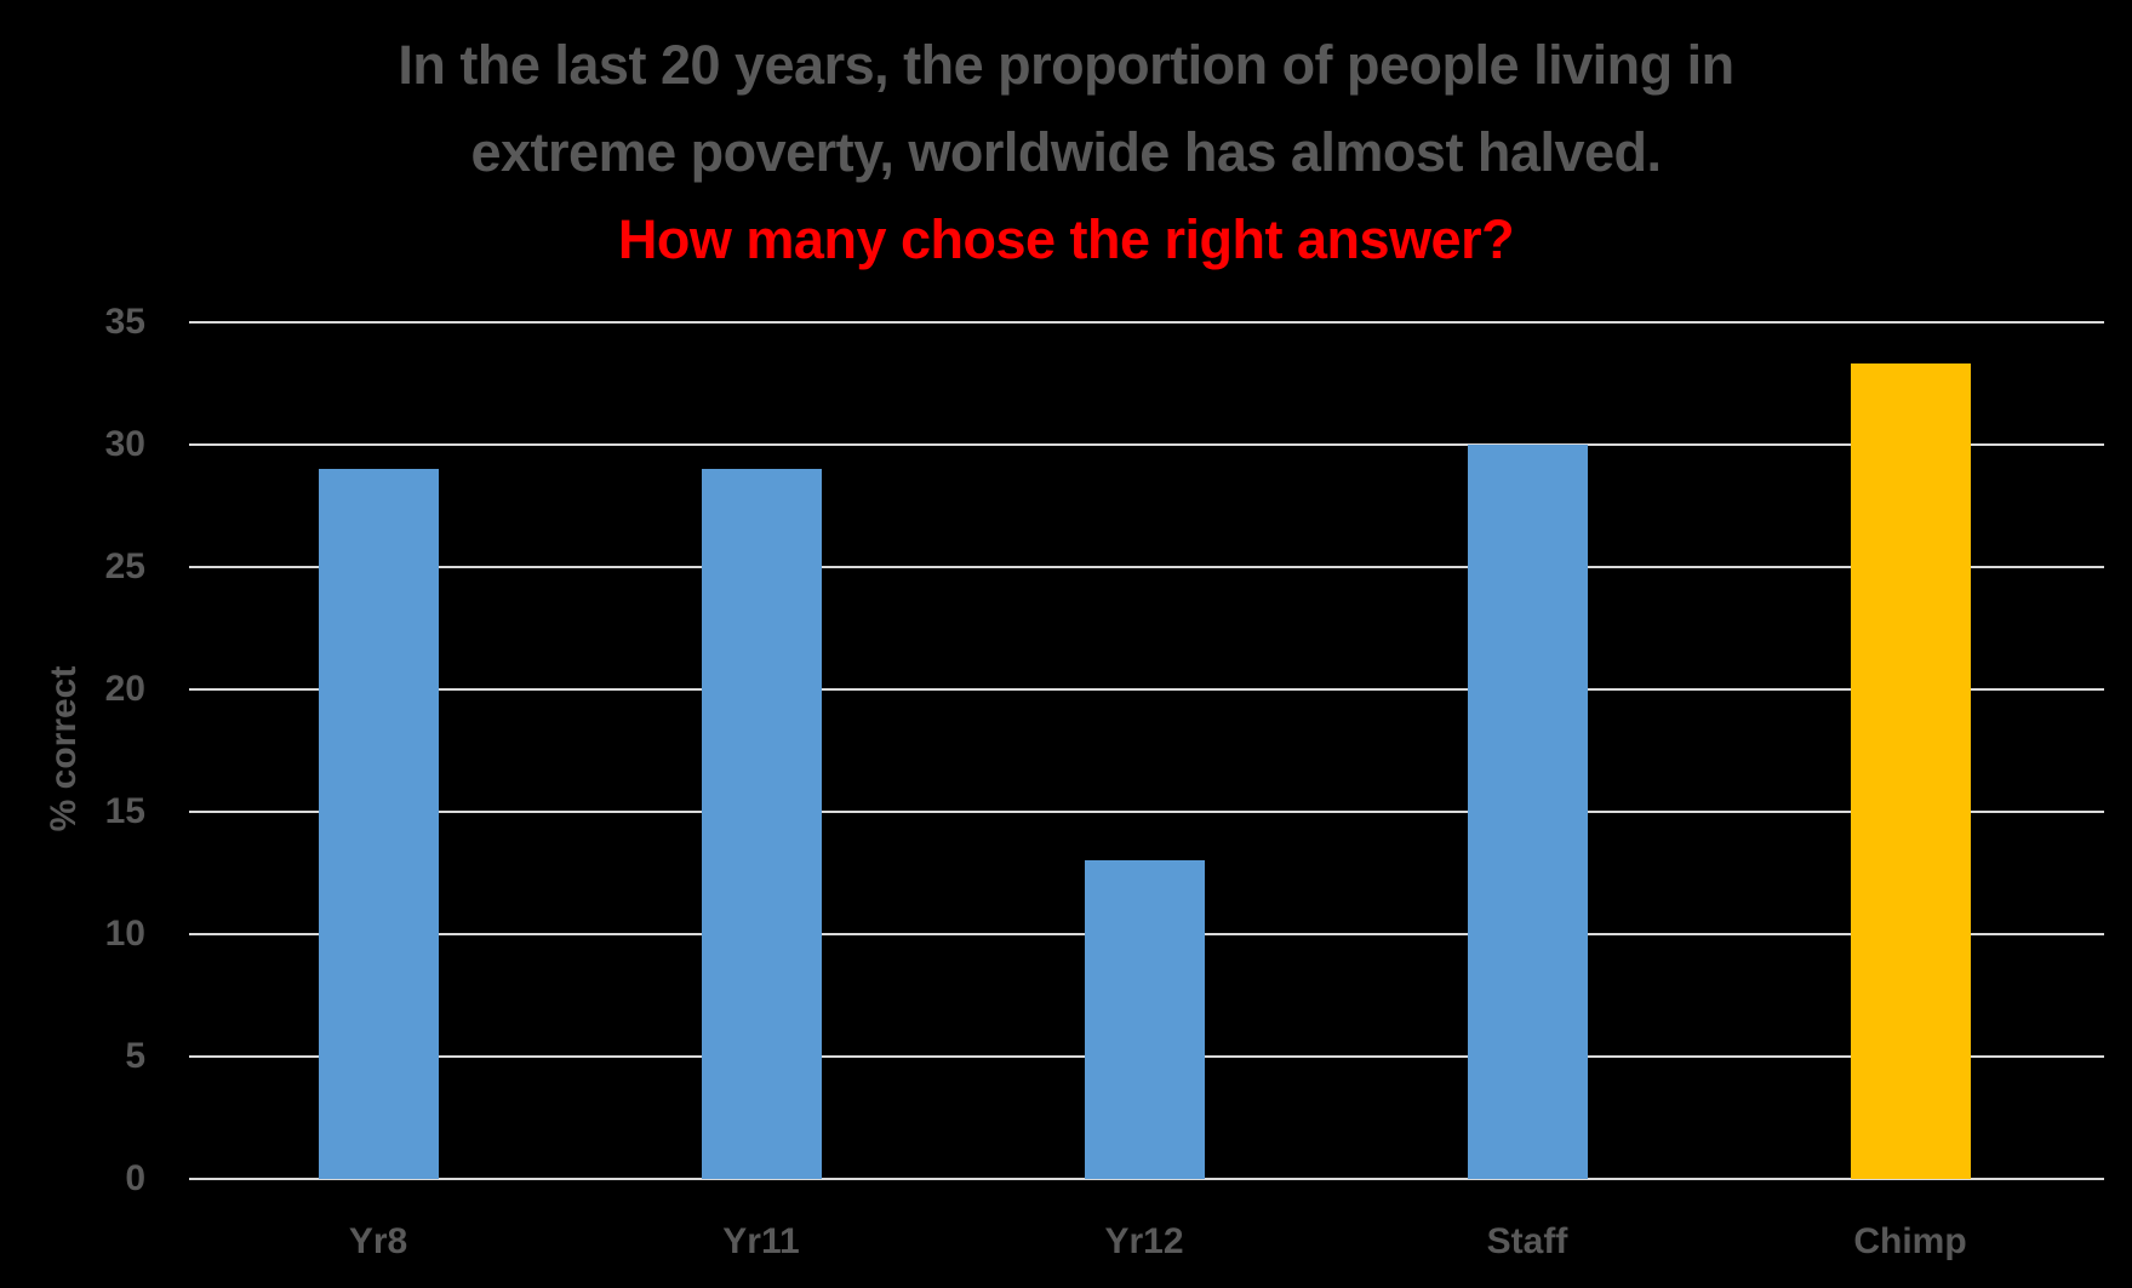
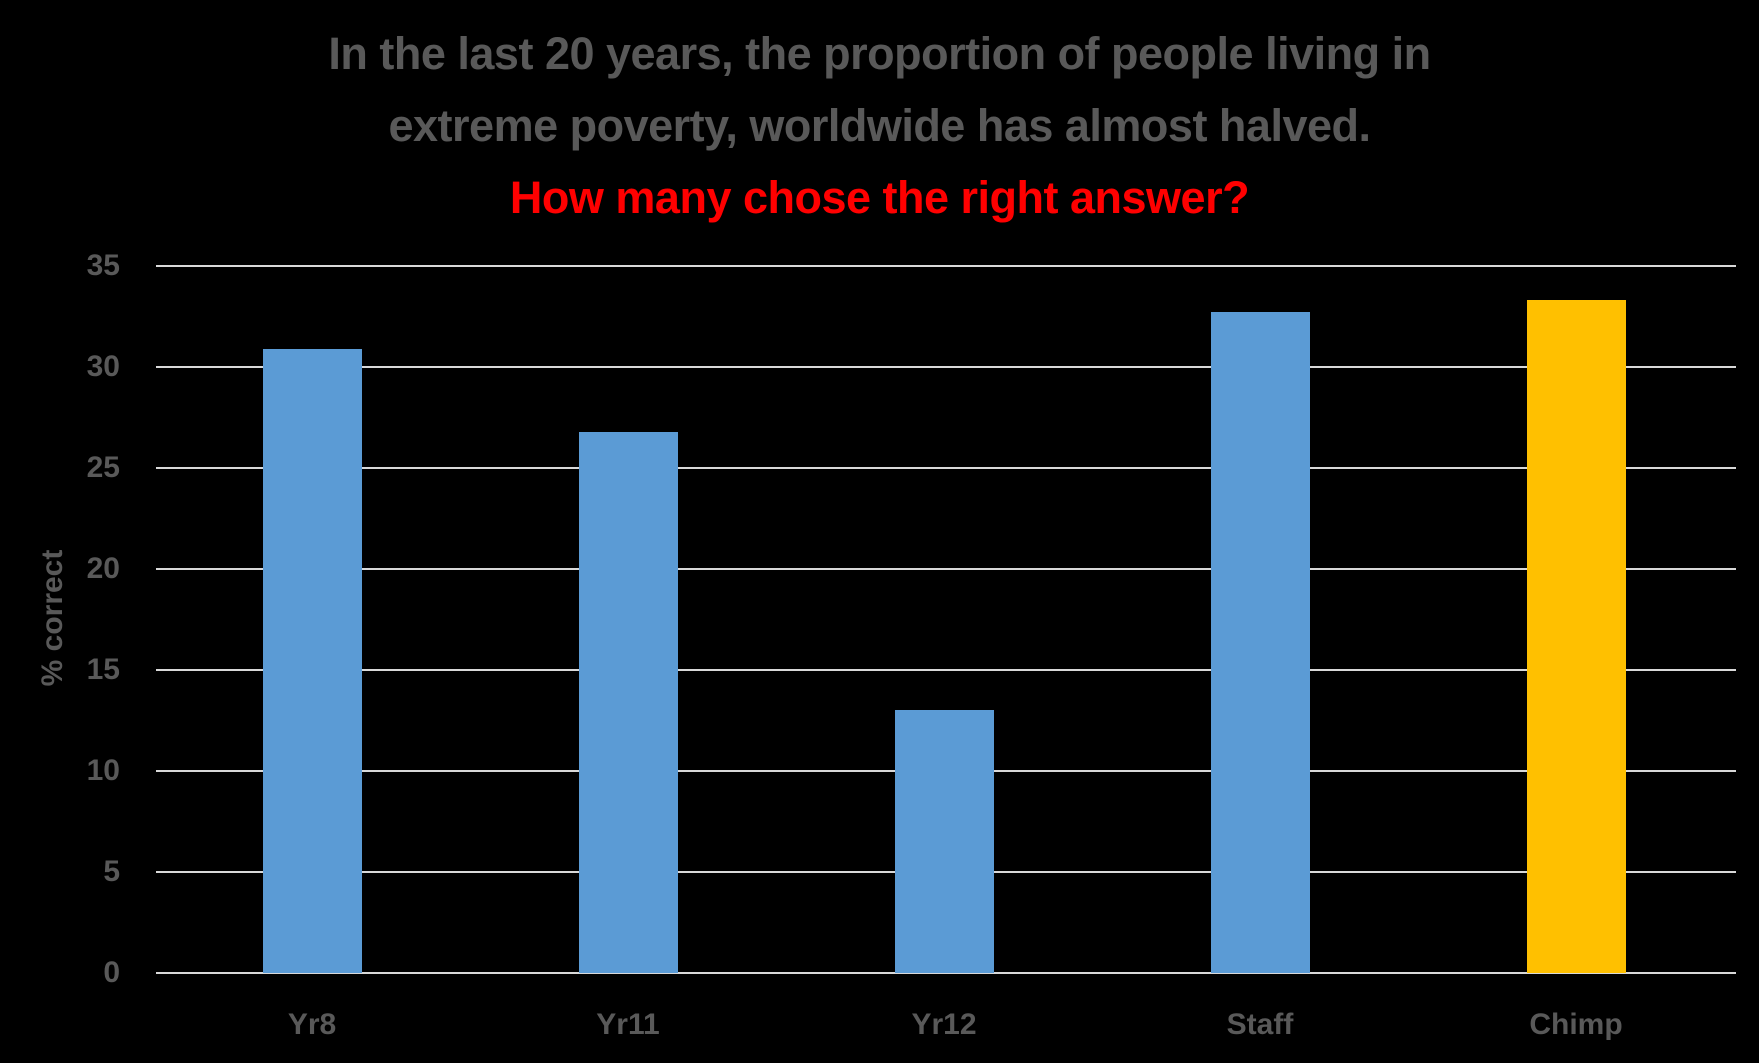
Yr8: 29.0 -> 30.9
Yr11: 29.0 -> 26.8
Staff: 30.0 -> 32.7
